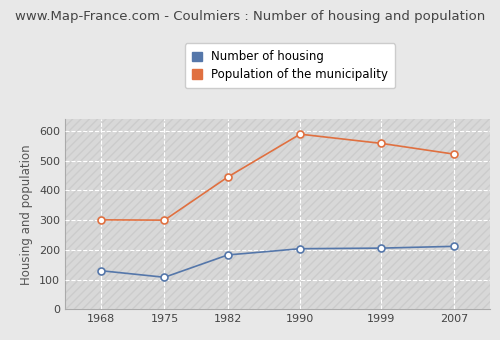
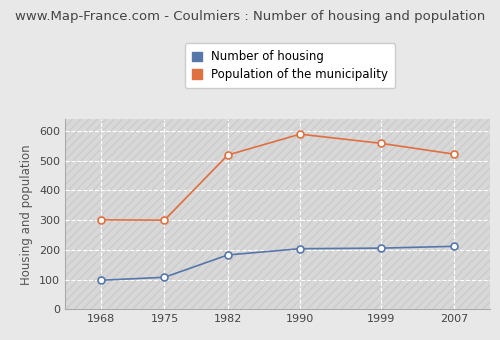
Number of housing/1968: 130 -> 98
Population of the municipality/1982: 445 -> 519
